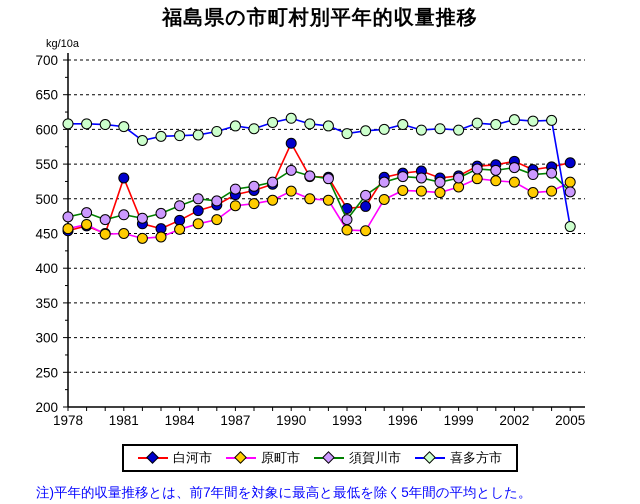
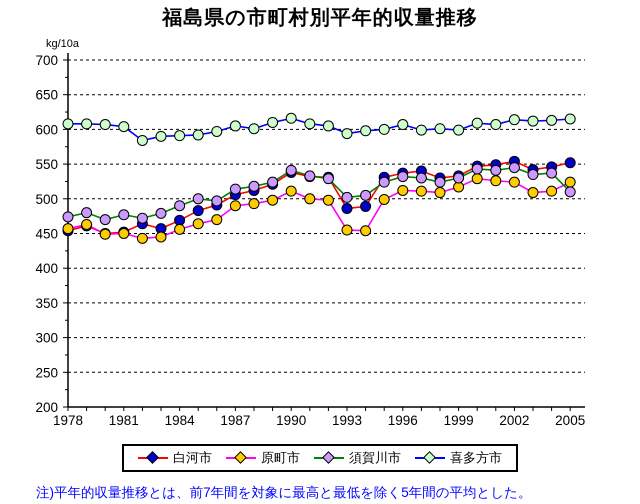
白河市/1981: 530 -> 450
白河市/1990: 580 -> 540
須賀川市/1993: 470 -> 500
喜多方市/2005: 460 -> 620
